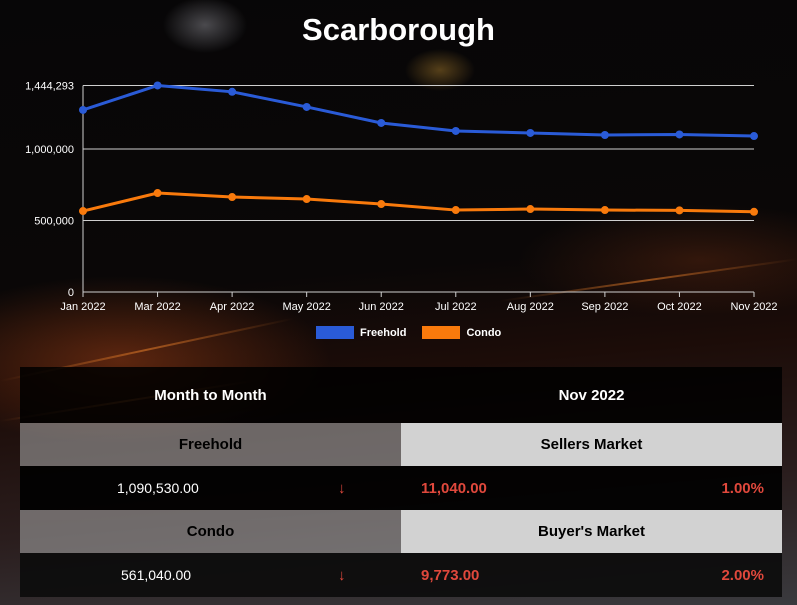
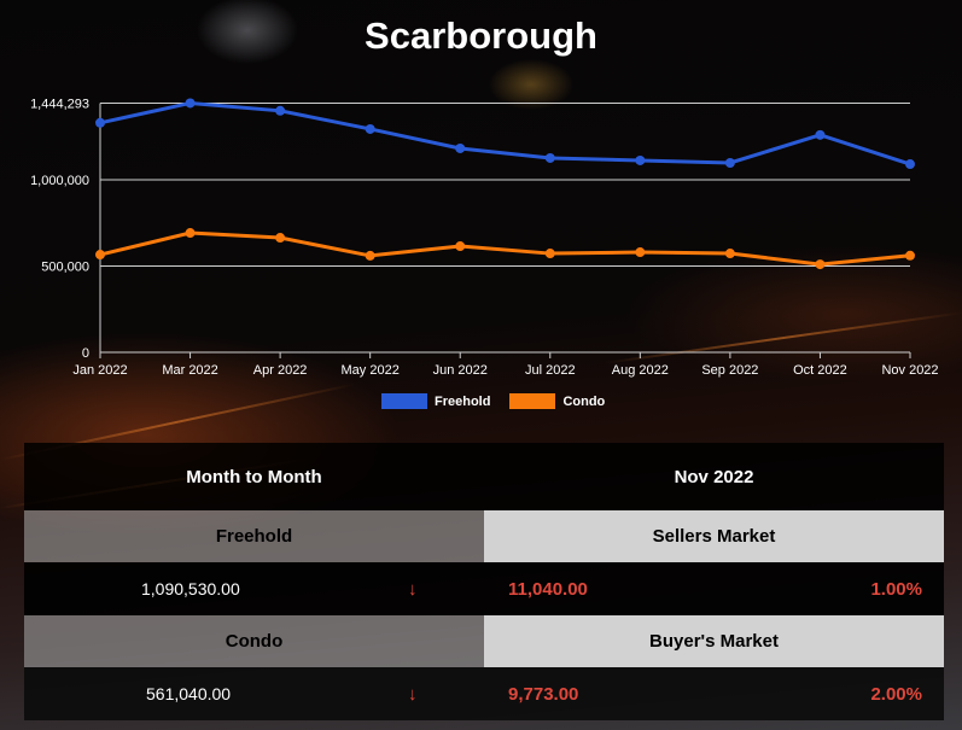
Freehold/Jan 2022: 1270000 -> 1330000
Condo/May 2022: 650000 -> 560000
Freehold/Oct 2022: 1100000 -> 1260000
Condo/Oct 2022: 570000 -> 510000
